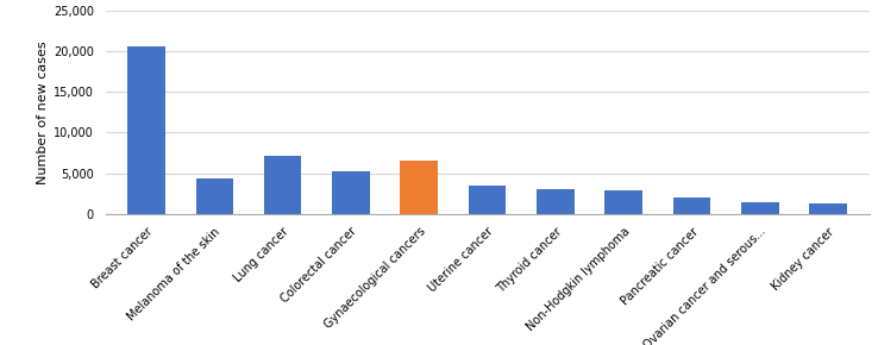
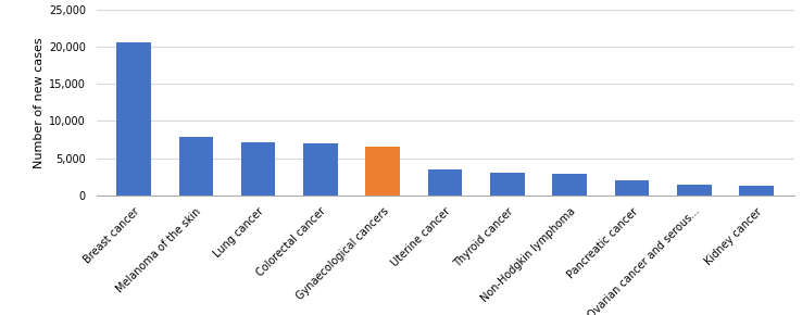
Melanoma of the skin: 4,400 -> 7,800
Colorectal cancer: 5,200 -> 7,000
